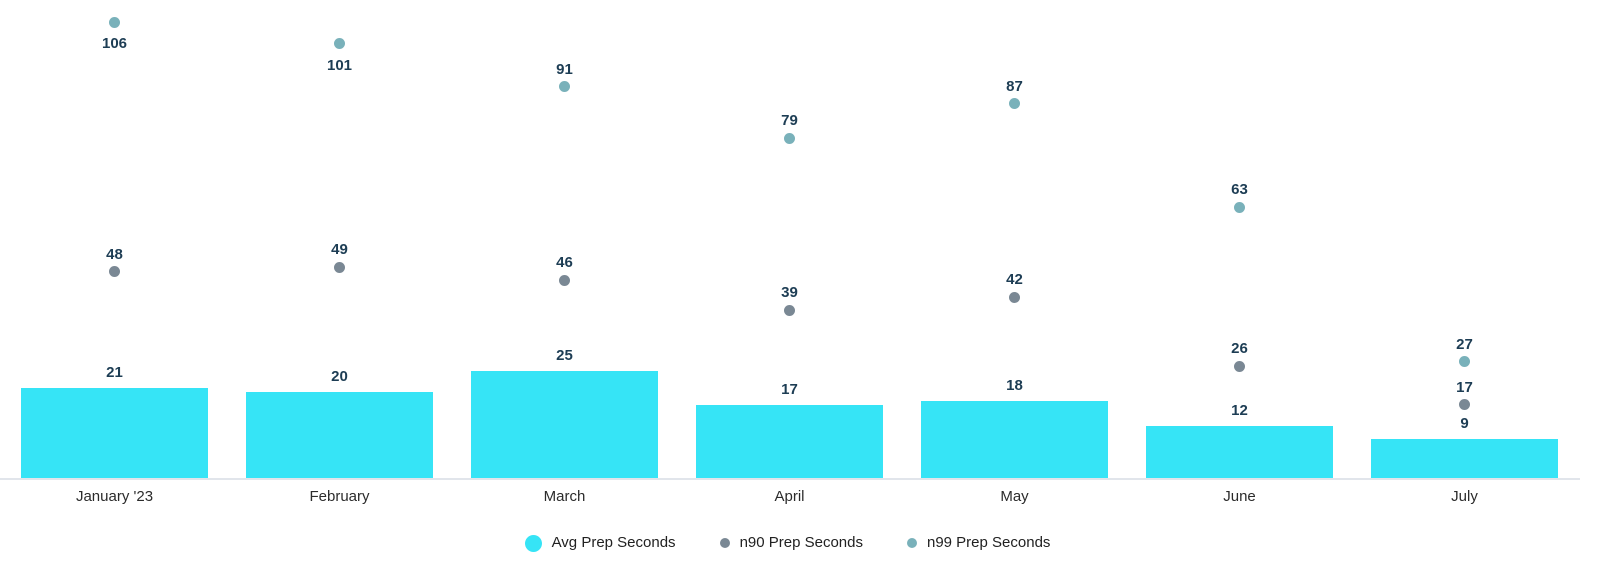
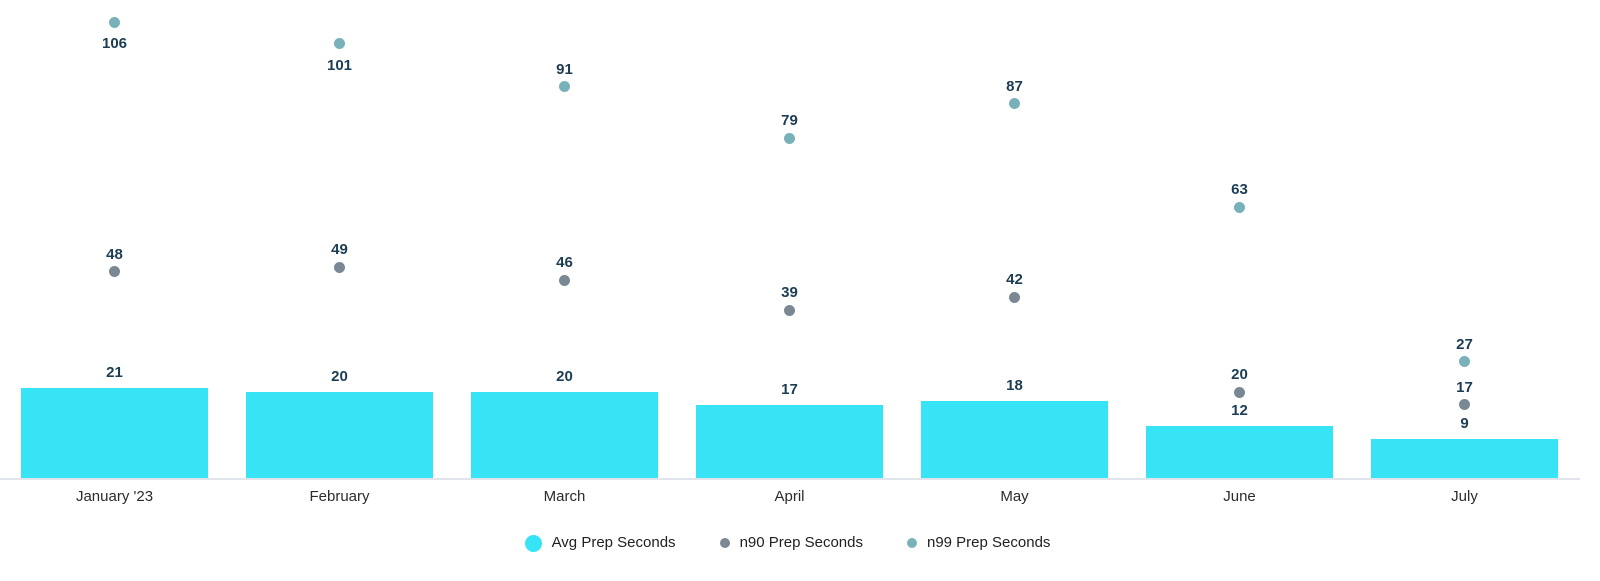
Avg Prep Seconds/March: 25 -> 20
n90 Prep Seconds/June: 26 -> 20
